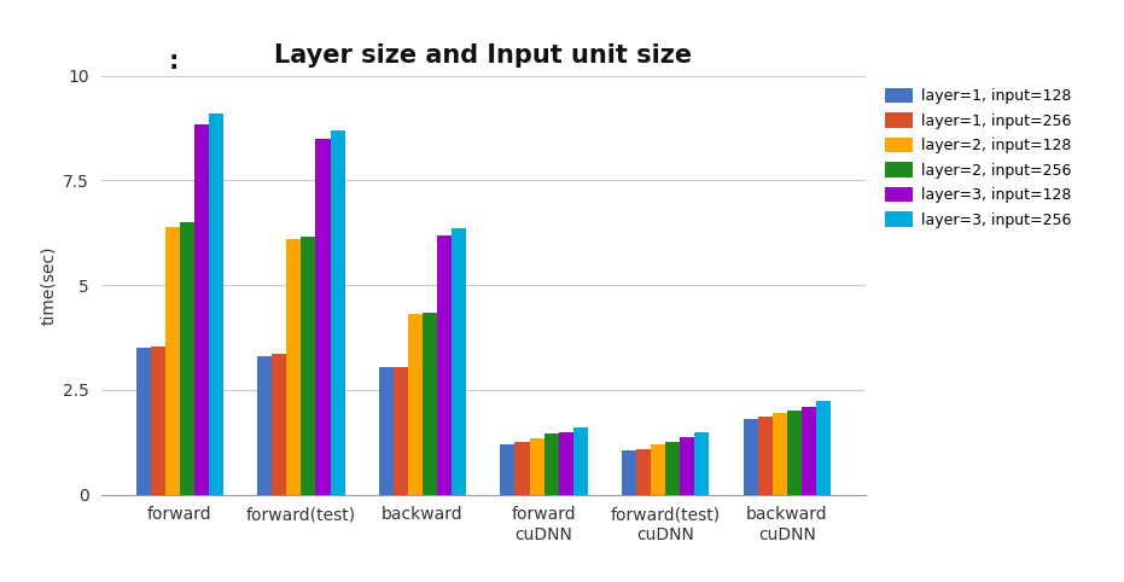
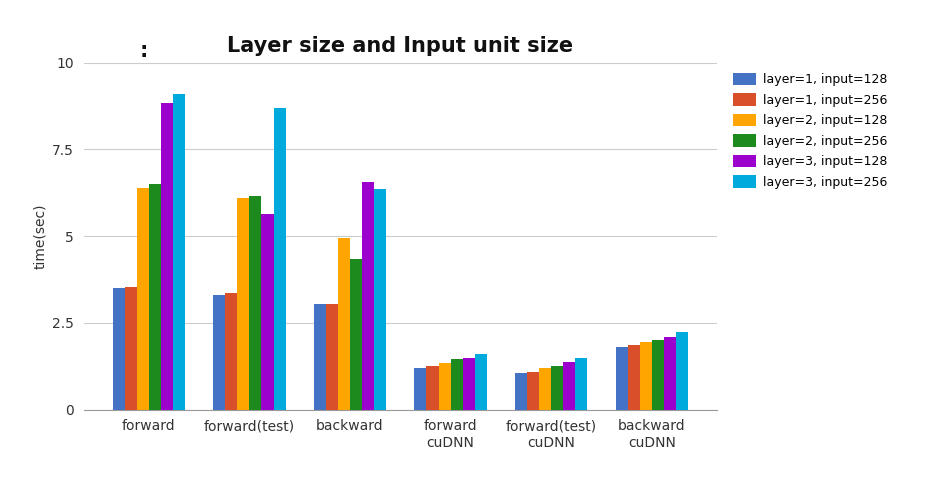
layer=3, input=128/forward(test): 8.50 -> 5.65
layer=2, input=128/backward: 4.30 -> 4.95
layer=3, input=128/backward: 6.20 -> 6.55
